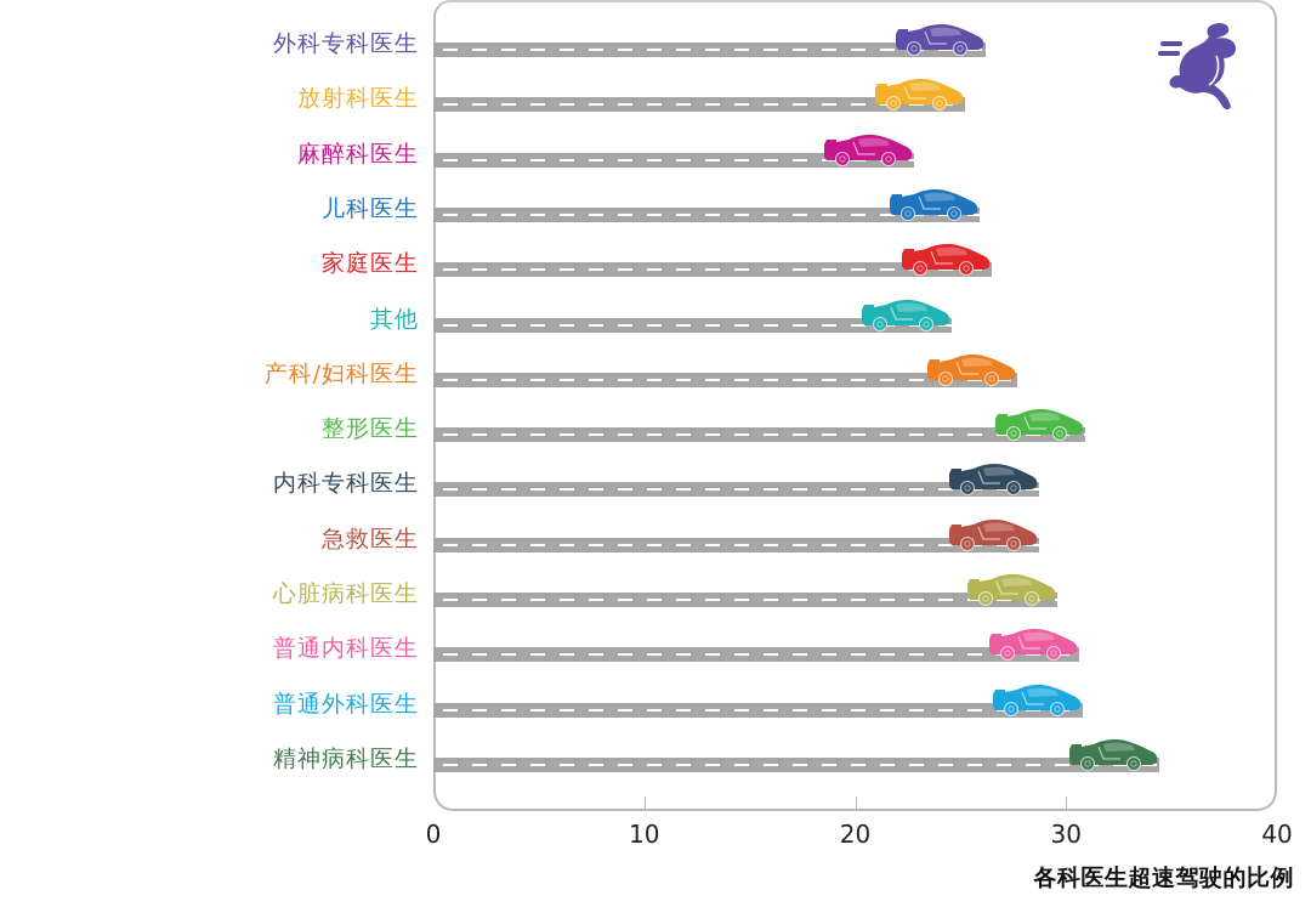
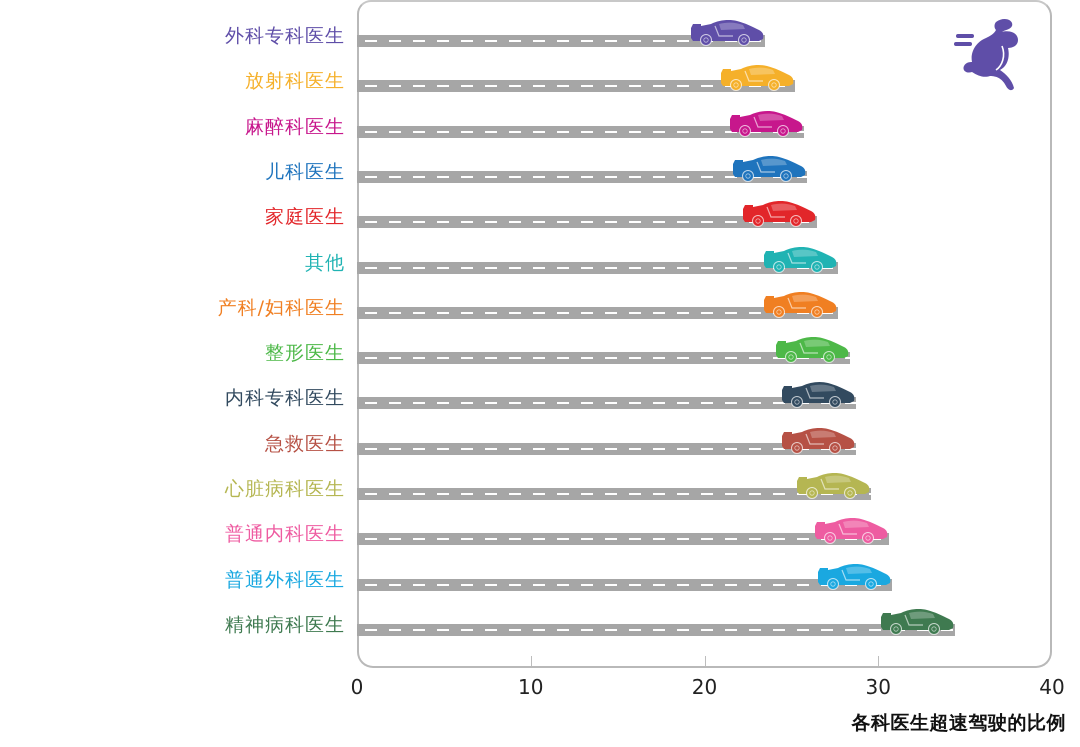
外科专科医生: 26.2 -> 23.5
麻醉科医生: 22.8 -> 25.7
其他: 24.6 -> 27.7
整形医生: 30.9 -> 28.4
